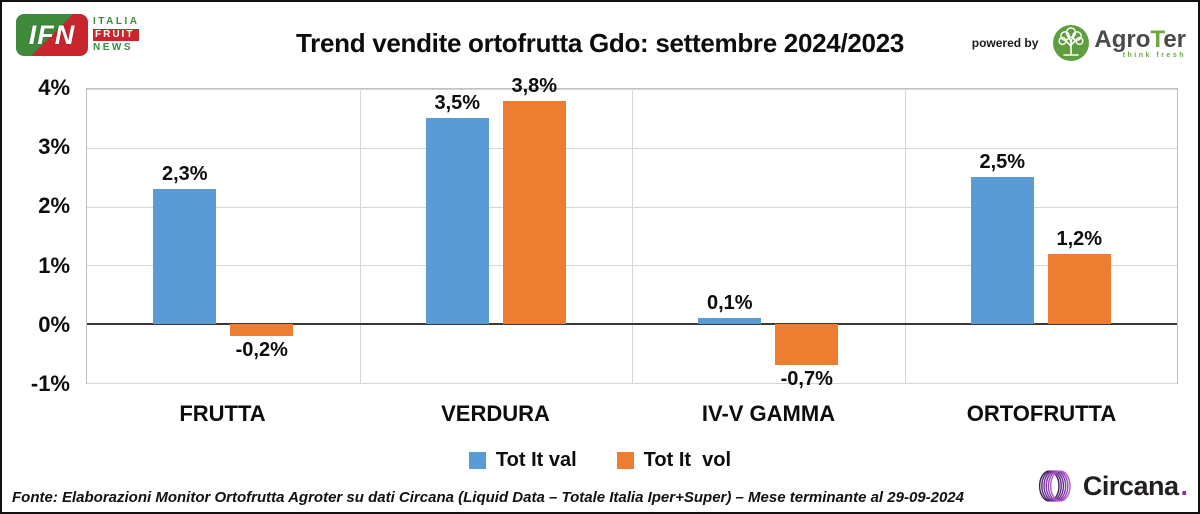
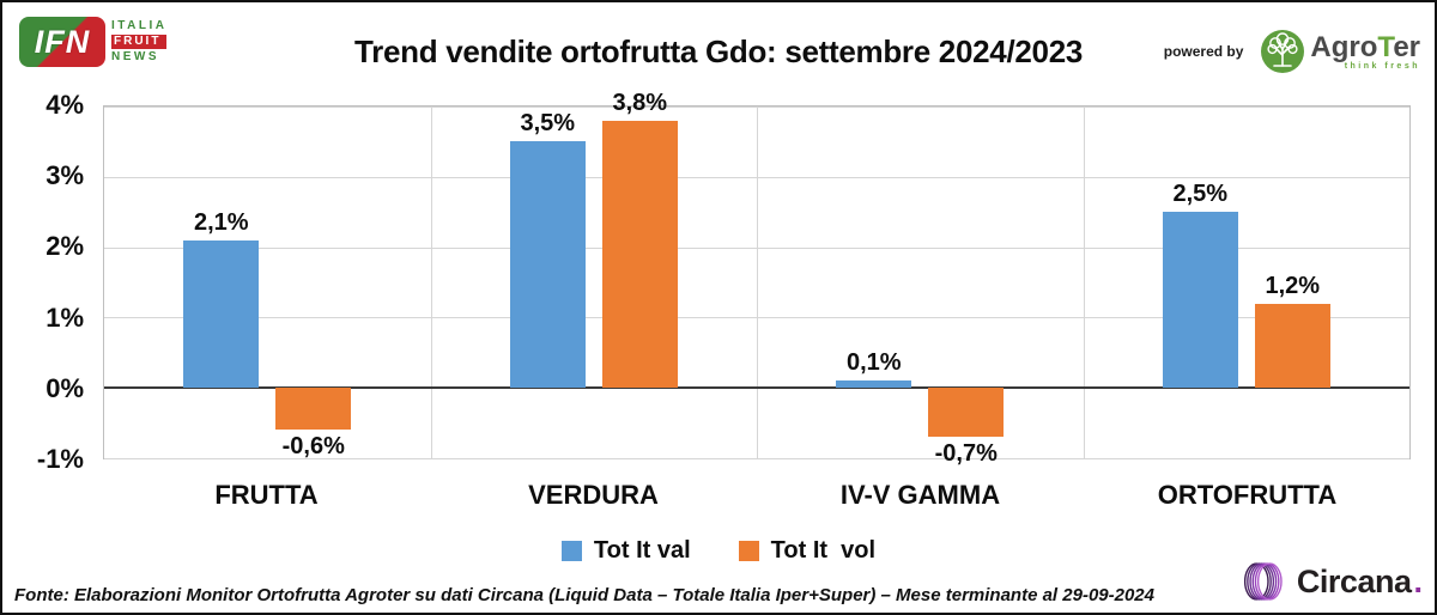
Tot It val/FRUTTA: 2,3% -> 2,1%
Tot It vol/FRUTTA: -0,2% -> -0,6%
